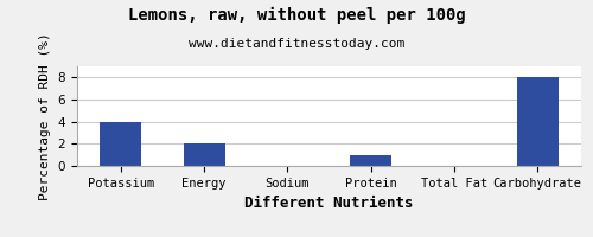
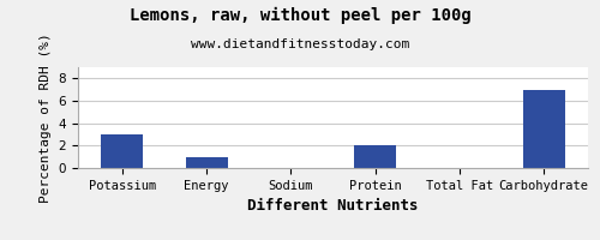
Potassium: 4 -> 3
Energy: 2 -> 1
Protein: 1 -> 2
Carbohydrate: 8 -> 7
